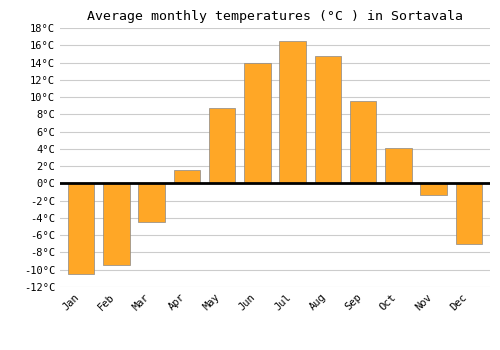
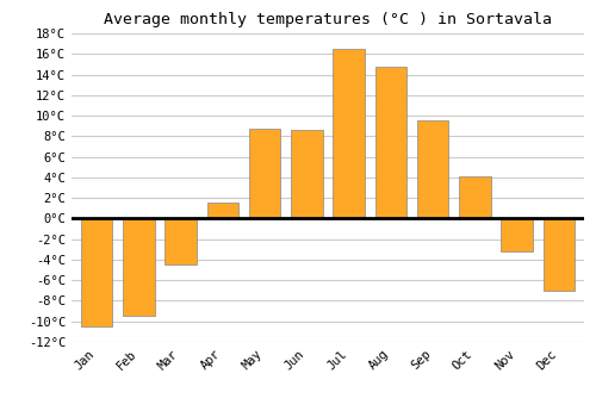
Jun: 14.0°C -> 8.6°C
Nov: -1.3°C -> -3.2°C
